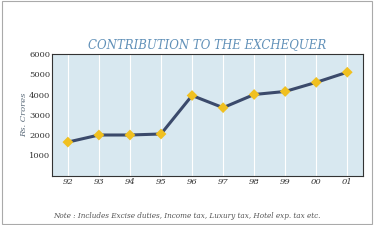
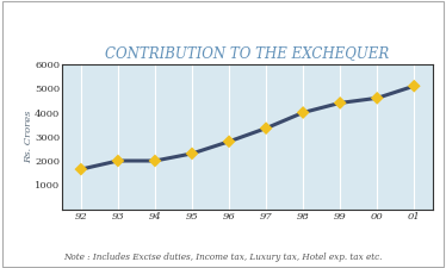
95: 2050 -> 2300
96: 3950 -> 2800
99: 4150 -> 4400
